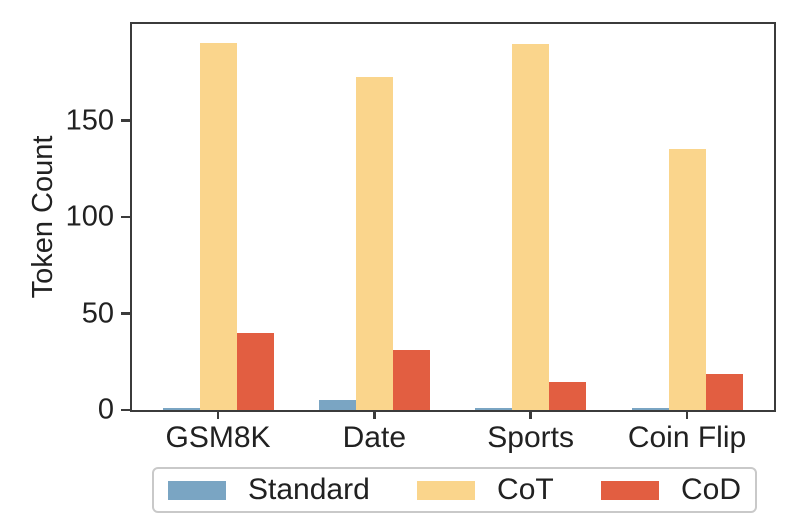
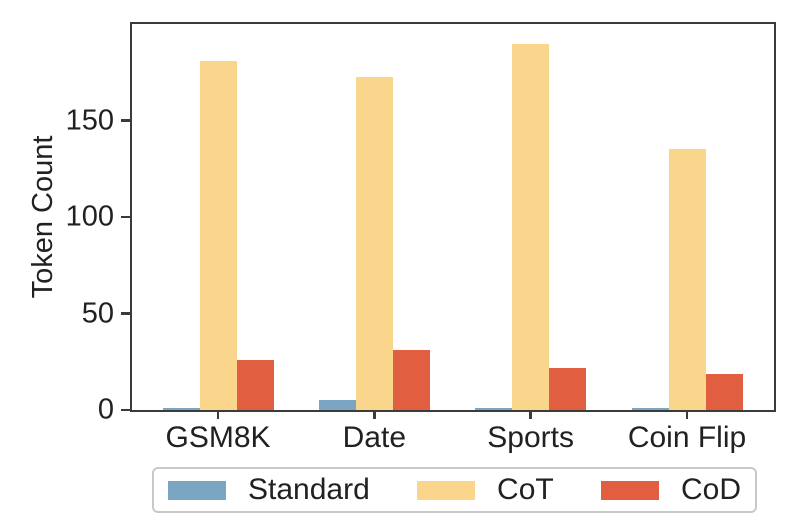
CoT/GSM8K: 190 -> 181
CoD/GSM8K: 40 -> 26
CoD/Sports: 14 -> 22
